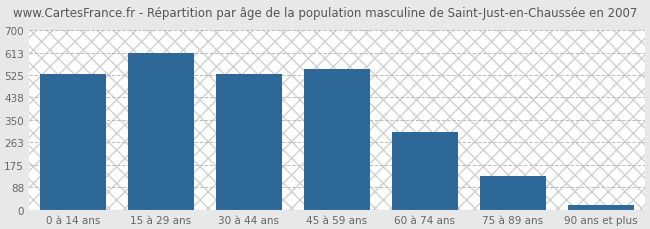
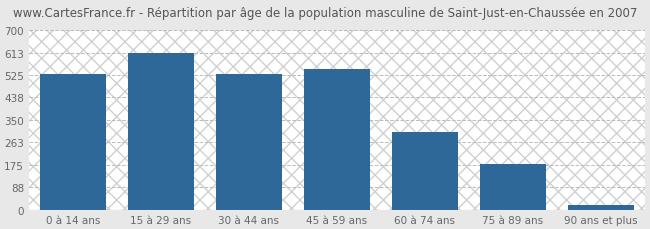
75 à 89 ans: 133 -> 180
